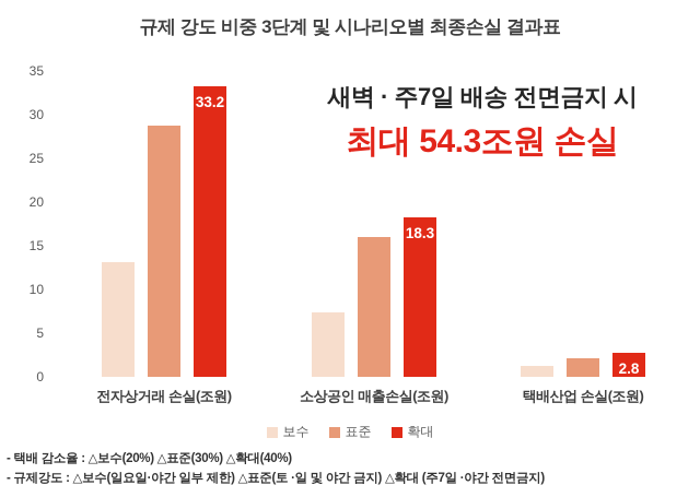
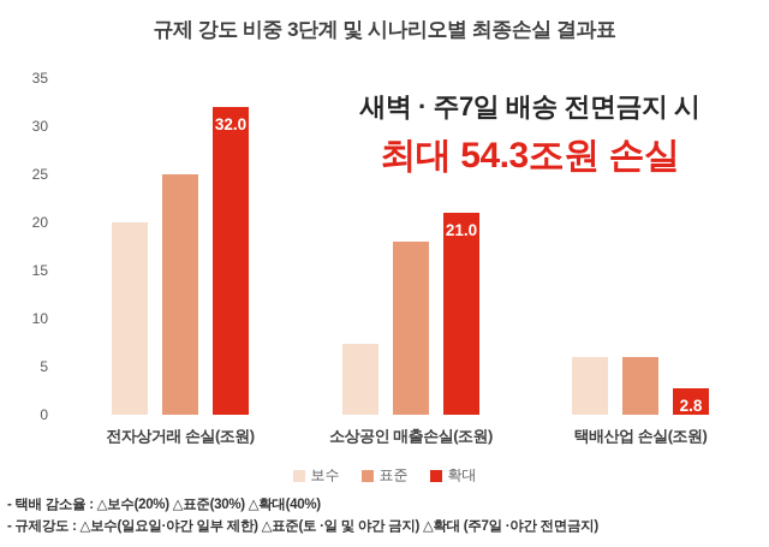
보수/전자상거래 손실(조원): 13 -> 20
표준/전자상거래 손실(조원): 29 -> 25
확대/전자상거래 손실(조원): 33.2 -> 32.0
표준/소상공인 매출손실(조원): 16 -> 18
확대/소상공인 매출손실(조원): 18.3 -> 21.0
보수/택배산업 손실(조원): 1 -> 6
표준/택배산업 손실(조원): 2 -> 6
